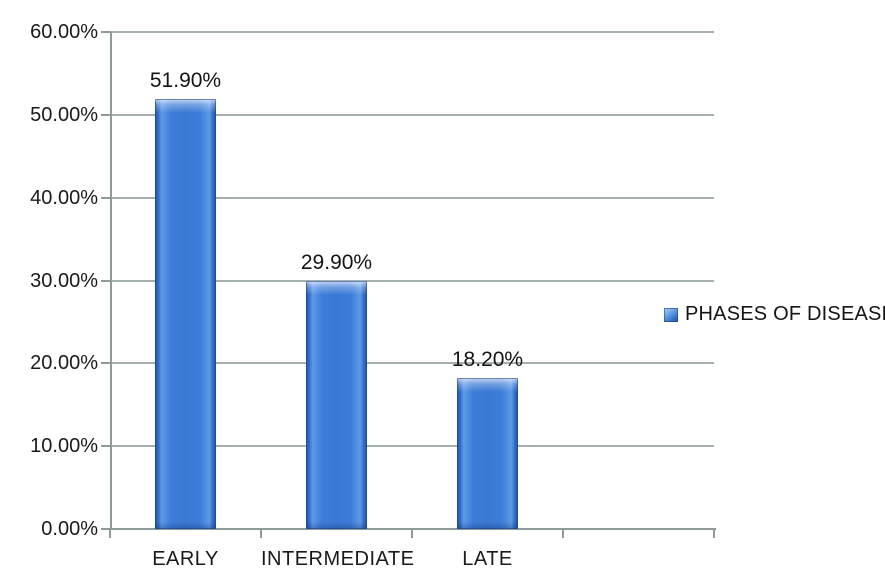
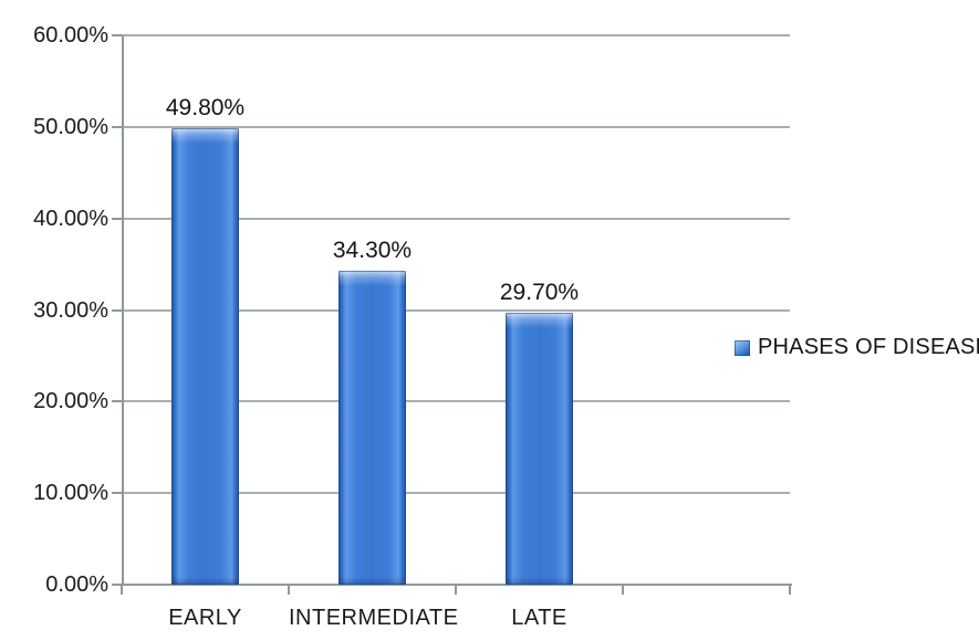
EARLY: 51.90% -> 49.80%
INTERMEDIATE: 29.90% -> 34.30%
LATE: 18.20% -> 29.70%
